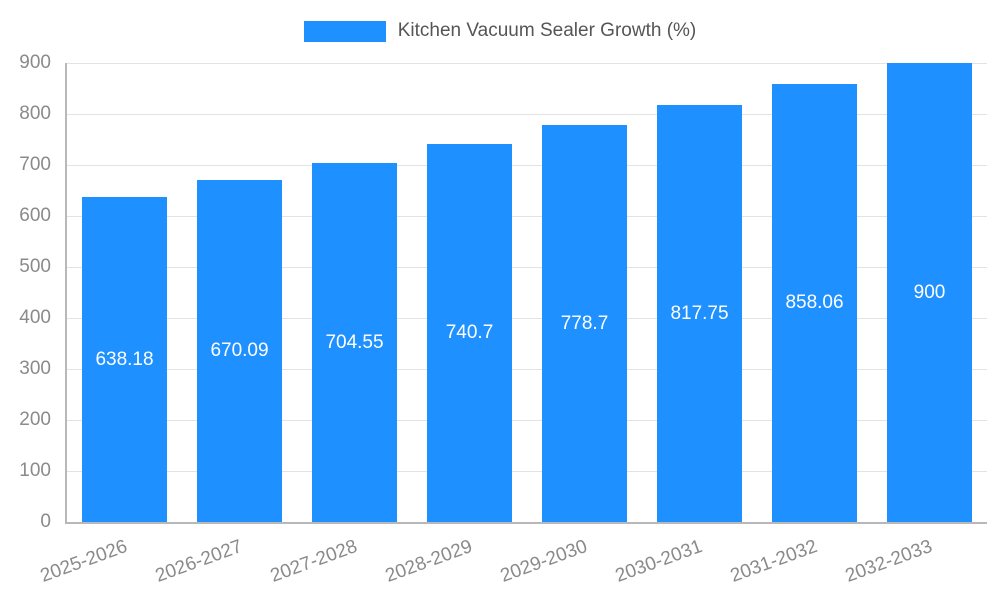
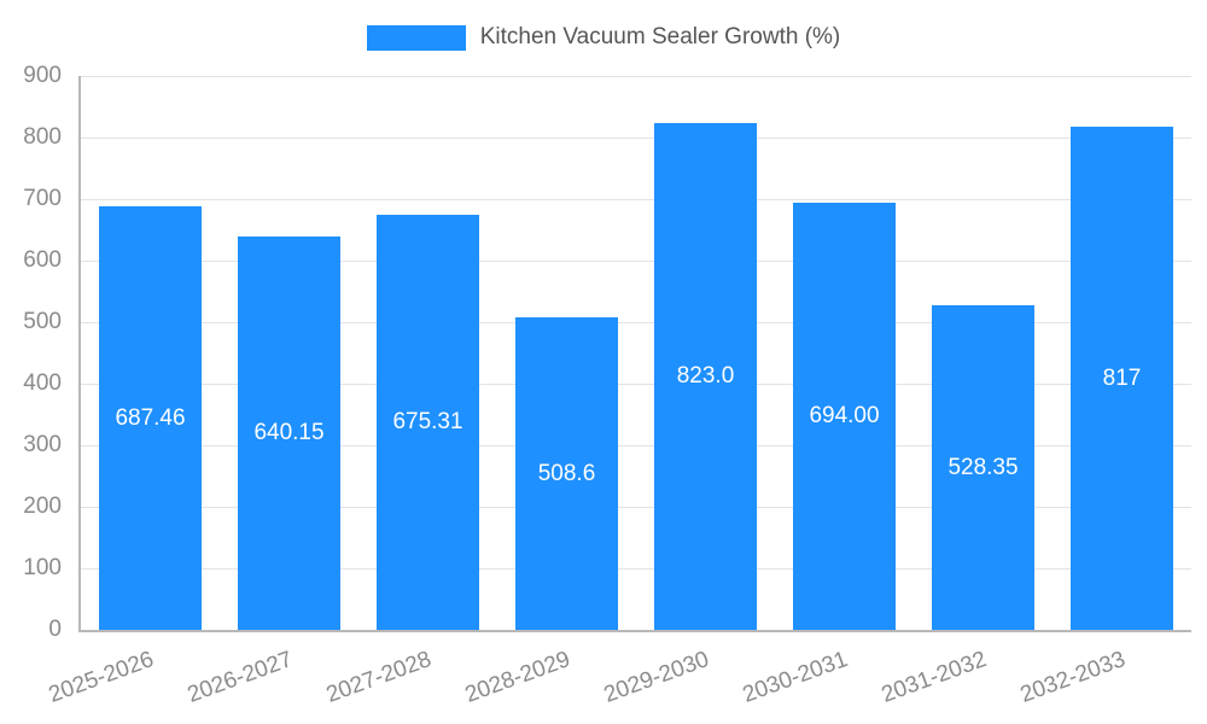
2025-2026: 638.18 -> 687.46
2026-2027: 670.09 -> 640.15
2027-2028: 704.55 -> 675.31
2028-2029: 740.7 -> 508.6
2029-2030: 778.7 -> 823.0
2030-2031: 817.75 -> 694.00
2031-2032: 858.06 -> 528.35
2032-2033: 900 -> 817
